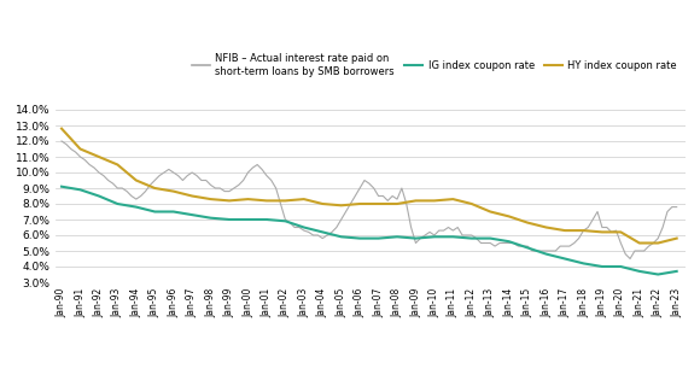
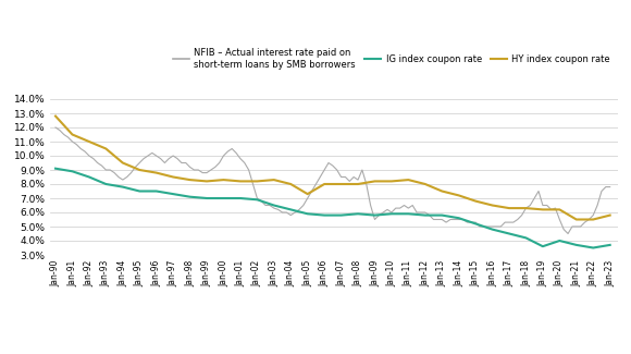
HY index coupon rate/Jan-05: 7.9% -> 7.3%
IG index coupon rate/Jan-19: 4.0% -> 3.6%
